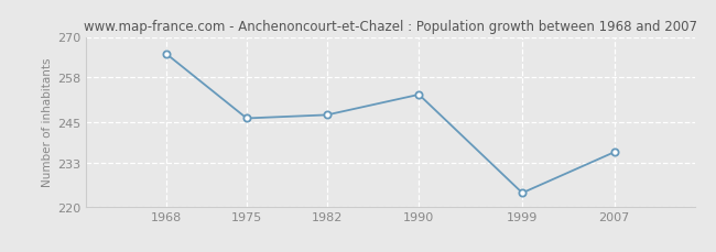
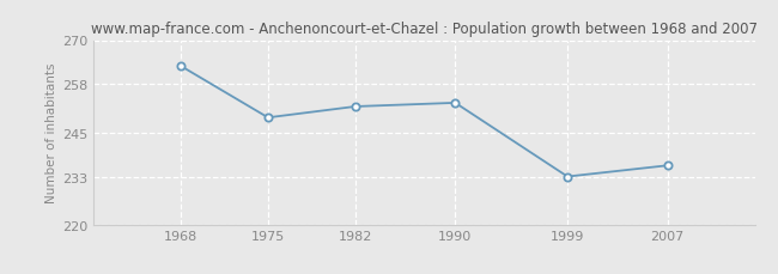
1968: 265 -> 263
1975: 246 -> 249
1982: 247 -> 252
1999: 224 -> 233
